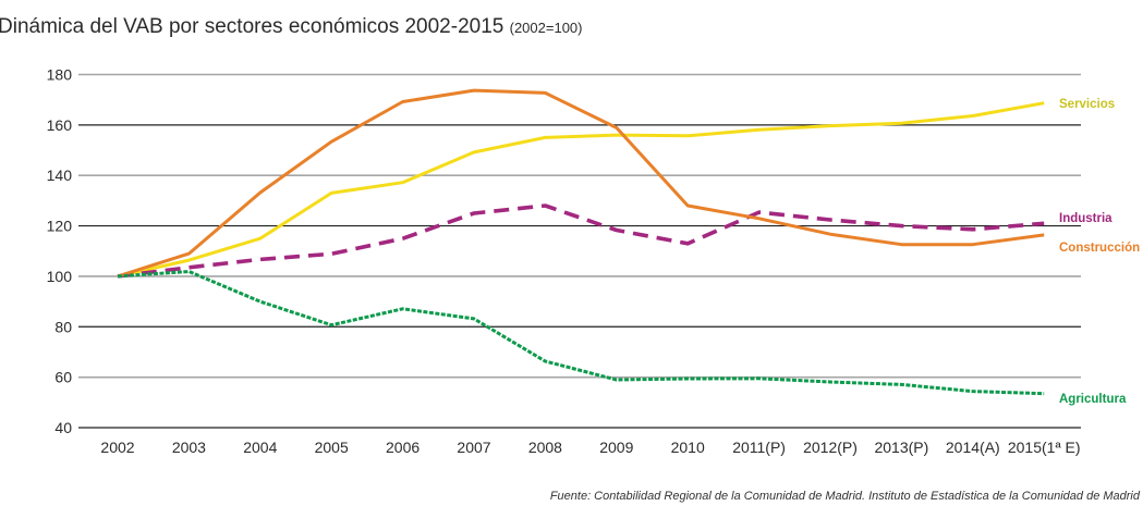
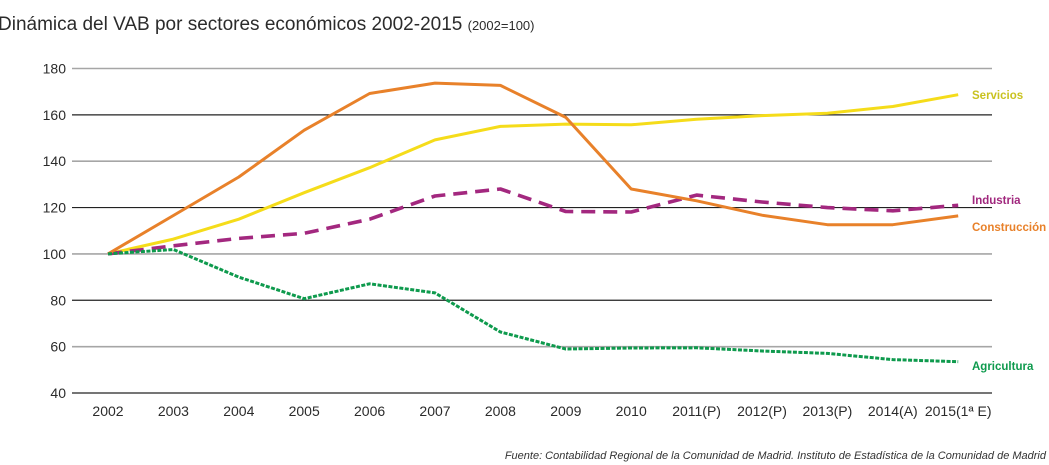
Construcción/2003: 109 -> 117
Servicios/2005: 133 -> 126
Industria/2010: 113 -> 118
